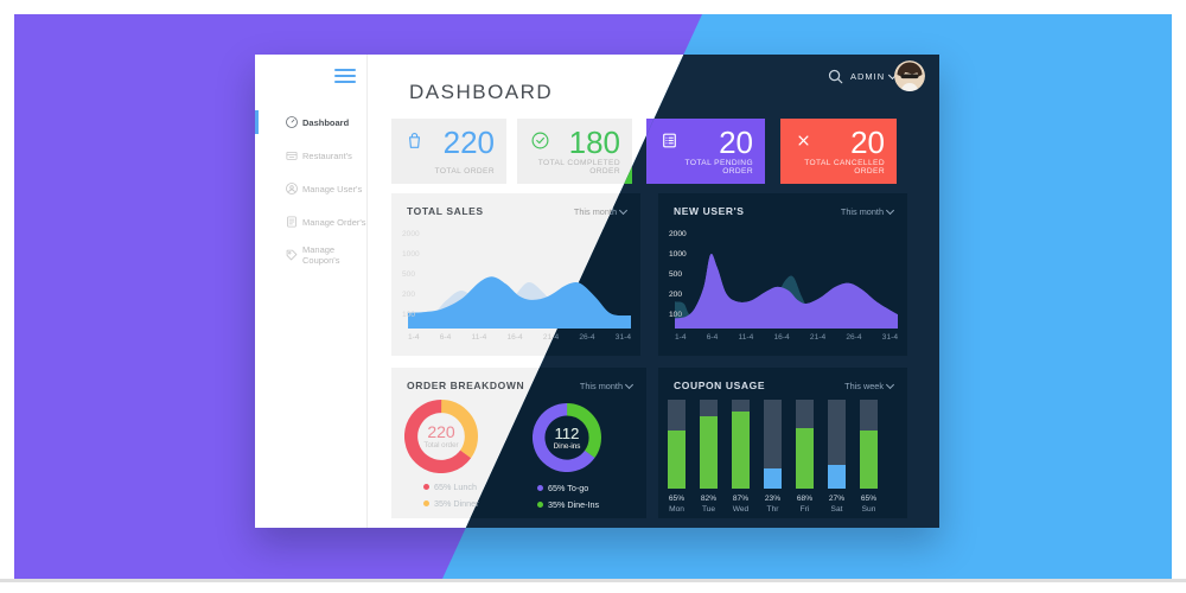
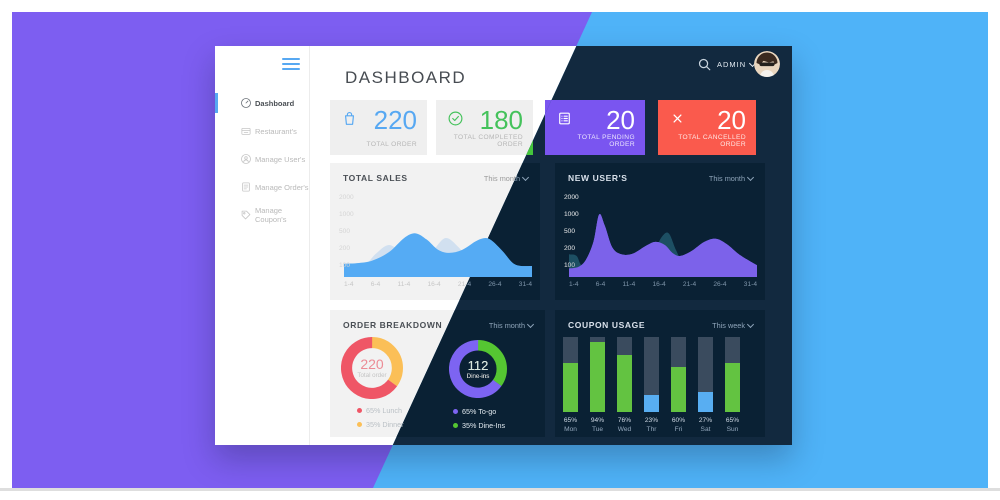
COUPON USAGE/Tue: 82% -> 94%
COUPON USAGE/Wed: 87% -> 76%
COUPON USAGE/Fri: 68% -> 60%
